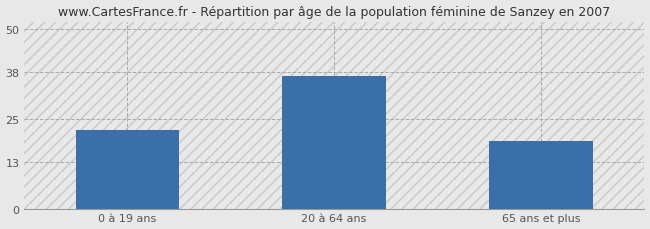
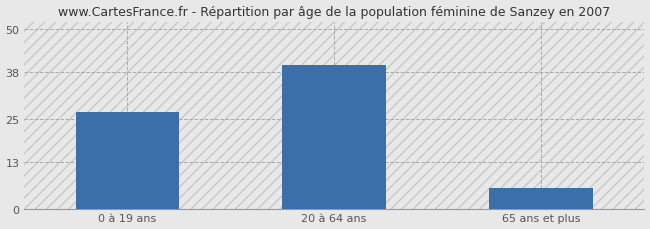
0 à 19 ans: 22 -> 27
20 à 64 ans: 37 -> 40
65 ans et plus: 19 -> 6
